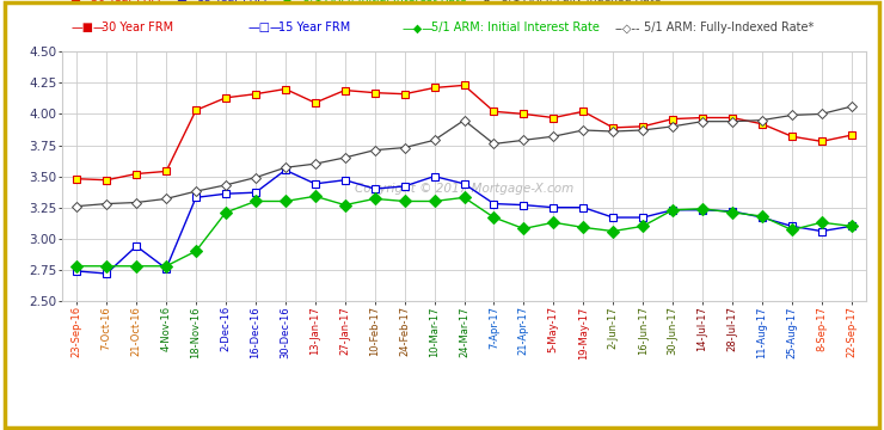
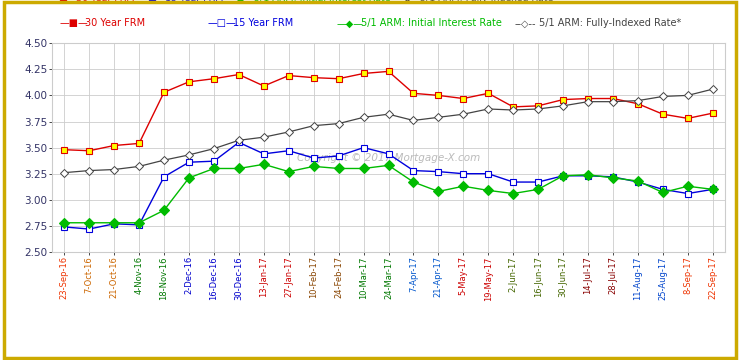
15 Year FRM/21-Oct-16: 2.94 -> 2.77
15 Year FRM/18-Nov-16: 3.33 -> 3.22
5/1 ARM: Fully-Indexed Rate*/24-Mar-17: 3.95 -> 3.82
